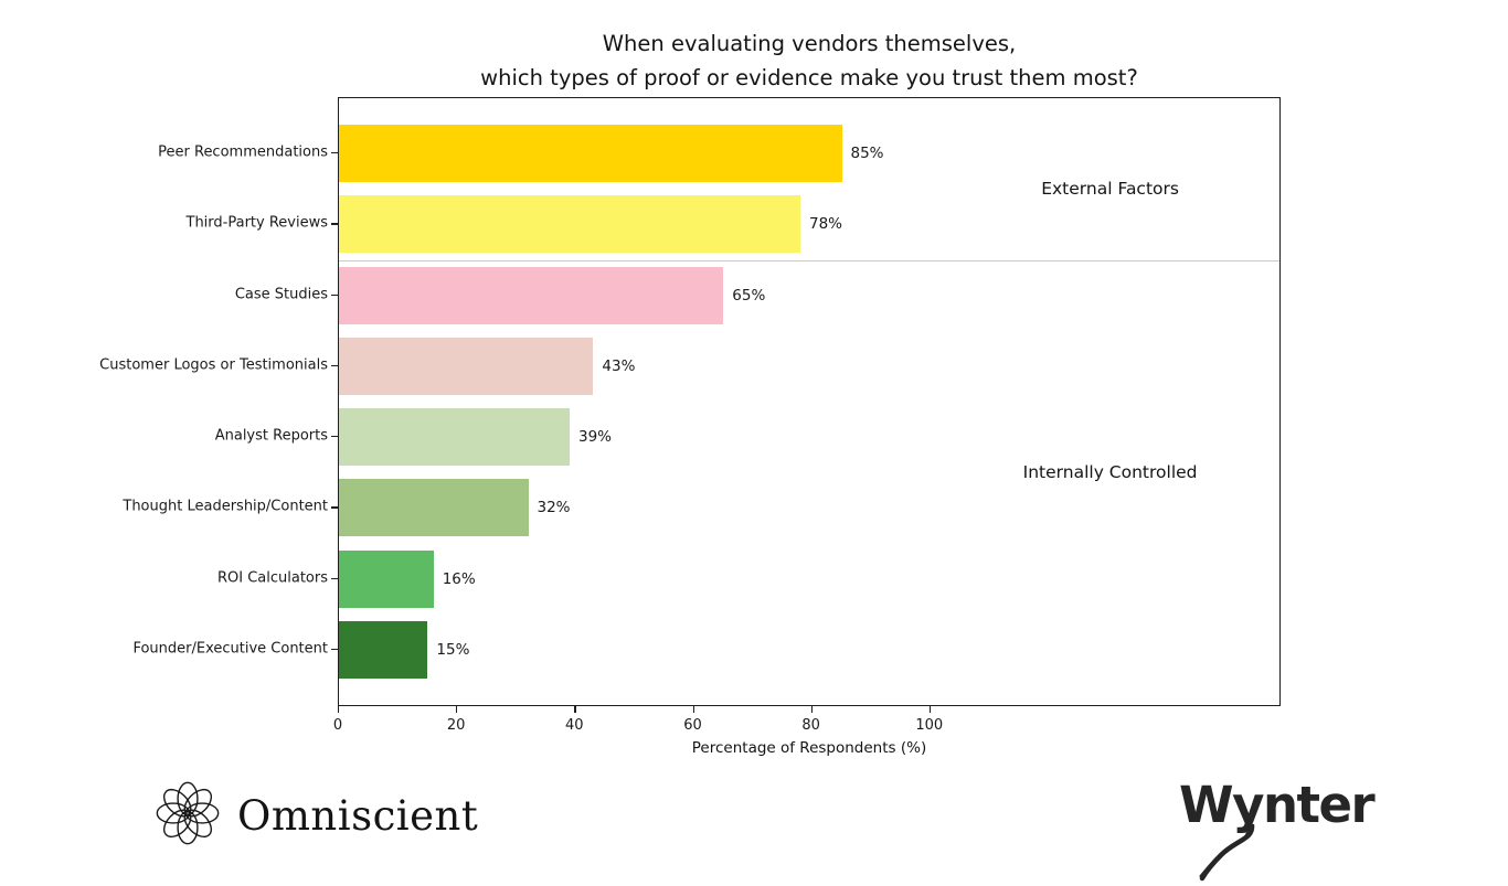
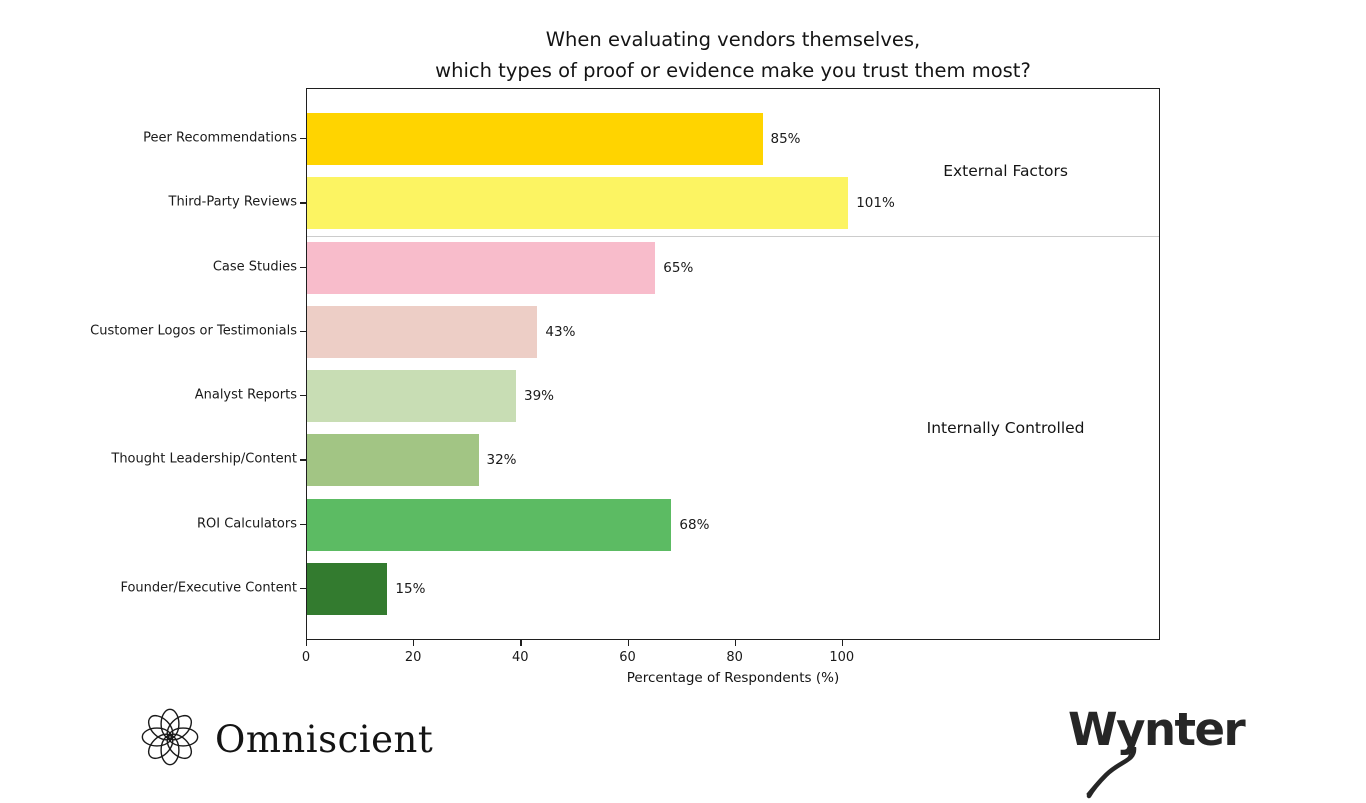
Third-Party Reviews: 78% -> 101%
ROI Calculators: 16% -> 68%
